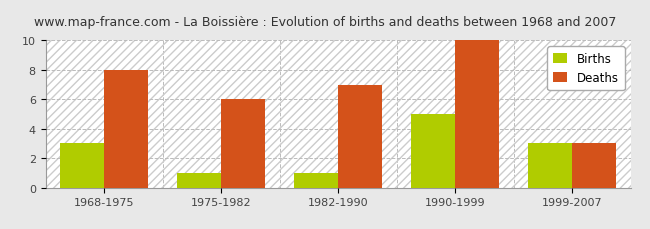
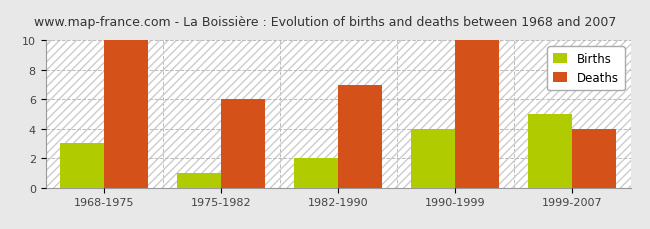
Deaths/1968-1975: 8 -> 10
Births/1982-1990: 1 -> 2
Births/1990-1999: 5 -> 4
Births/1999-2007: 3 -> 5
Deaths/1999-2007: 3 -> 4
